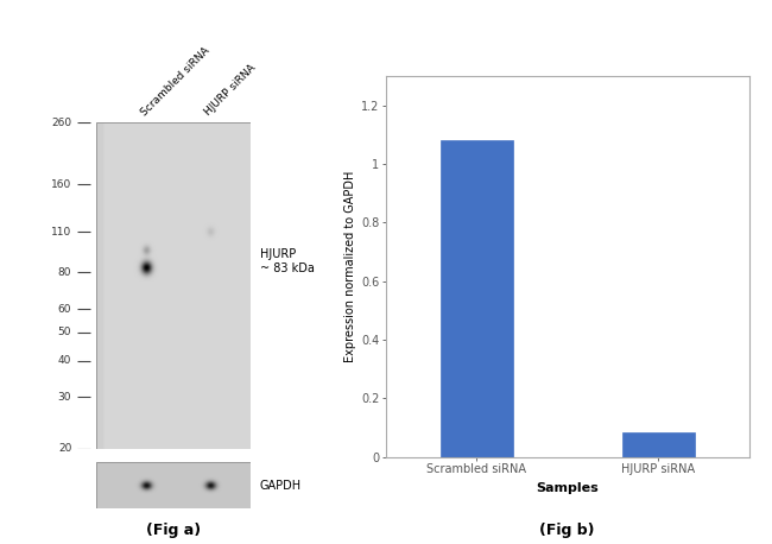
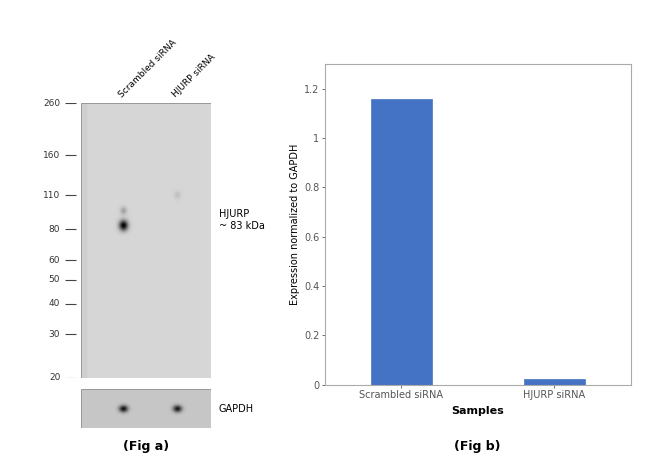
Scrambled siRNA: 1.080 -> 1.160
HJURP siRNA: 0.085 -> 0.025
